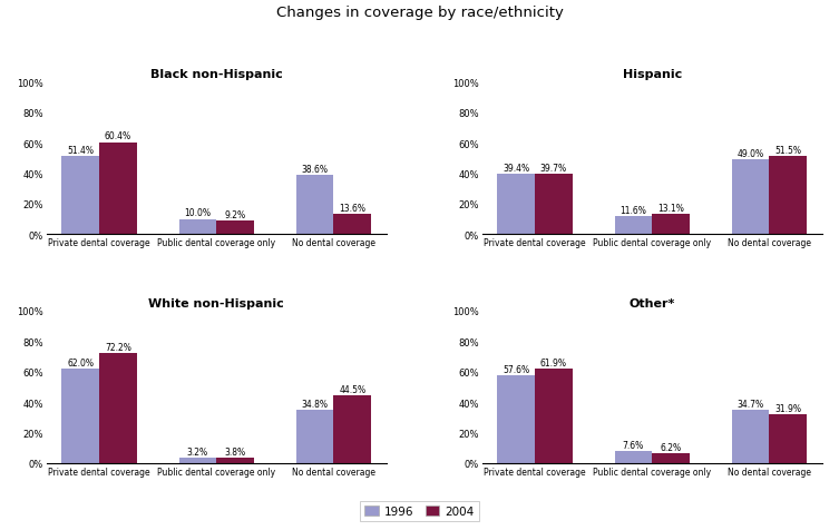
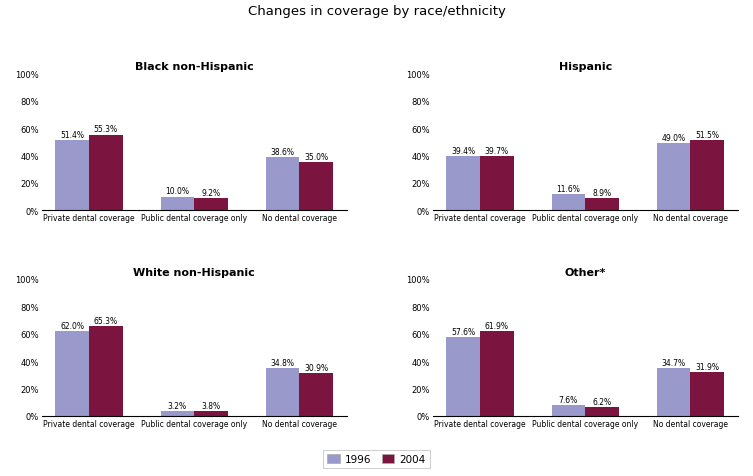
Black non-Hispanic/2004/Private dental coverage: 60.4% -> 55.3%
Black non-Hispanic/2004/No dental coverage: 13.6% -> 35.0%
Hispanic/2004/Public dental coverage only: 13.1% -> 8.9%
White non-Hispanic/2004/Private dental coverage: 72.2% -> 65.3%
White non-Hispanic/2004/No dental coverage: 44.5% -> 30.9%
